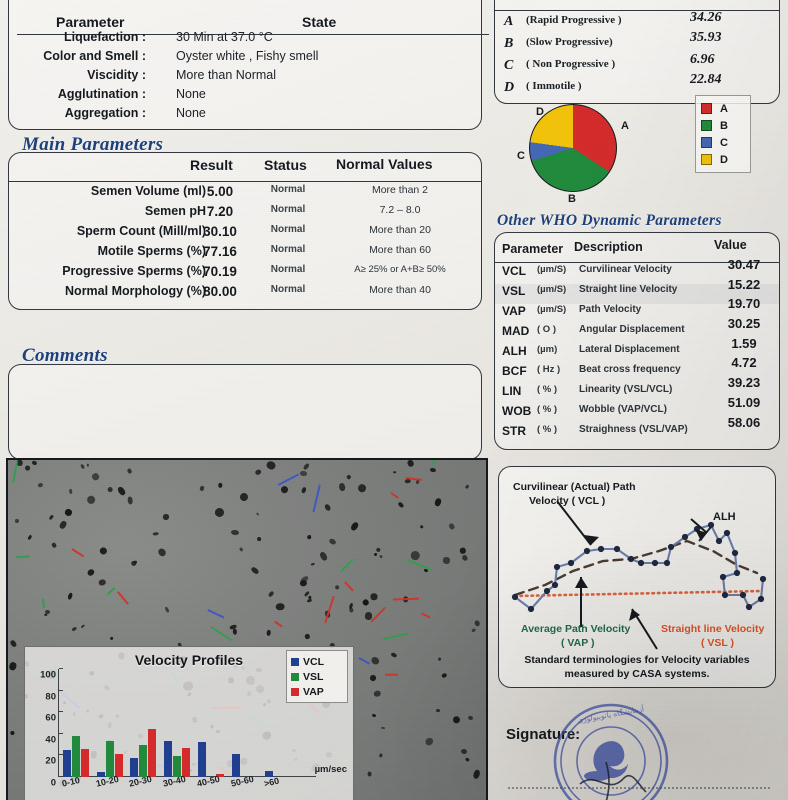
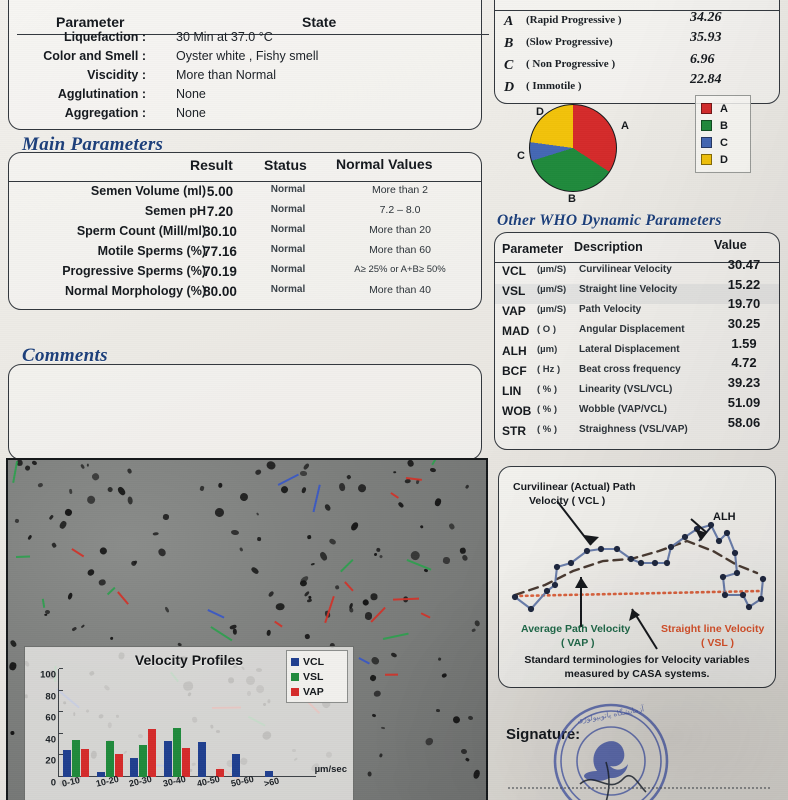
VSL/0-10: 38 -> 34
VSL/30-40: 19 -> 45
VAP/40-50: 3 -> 7
